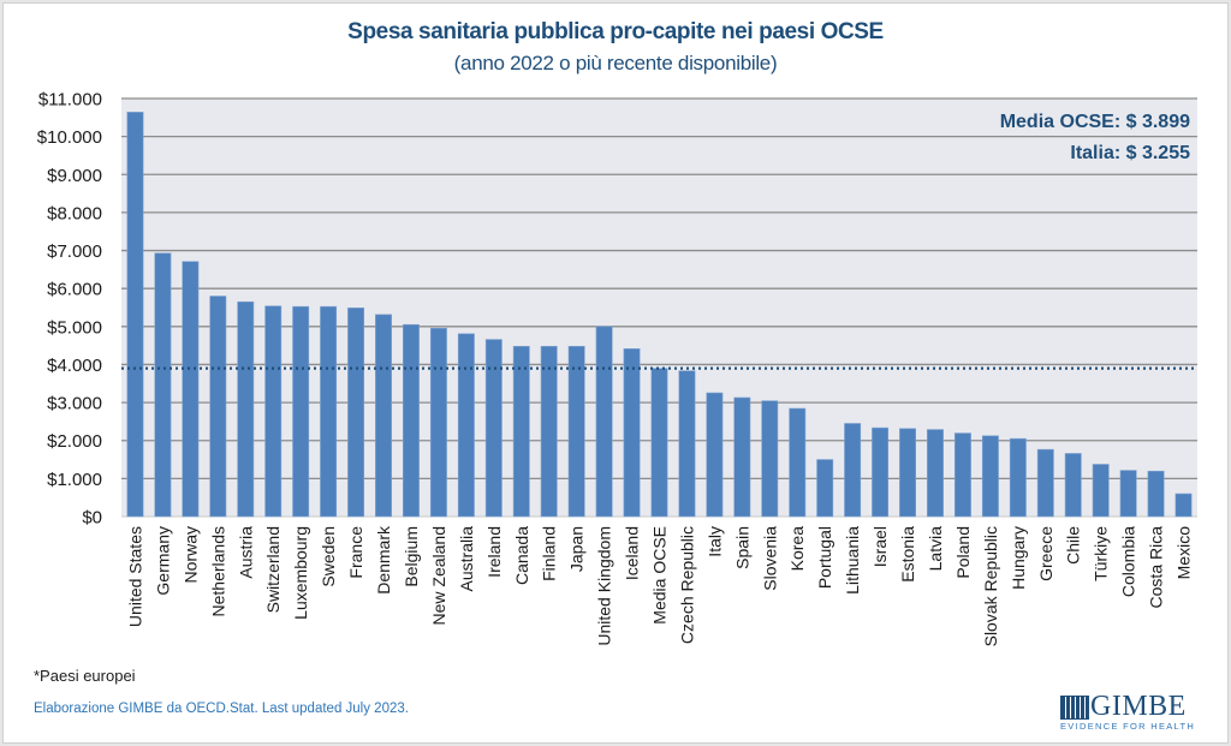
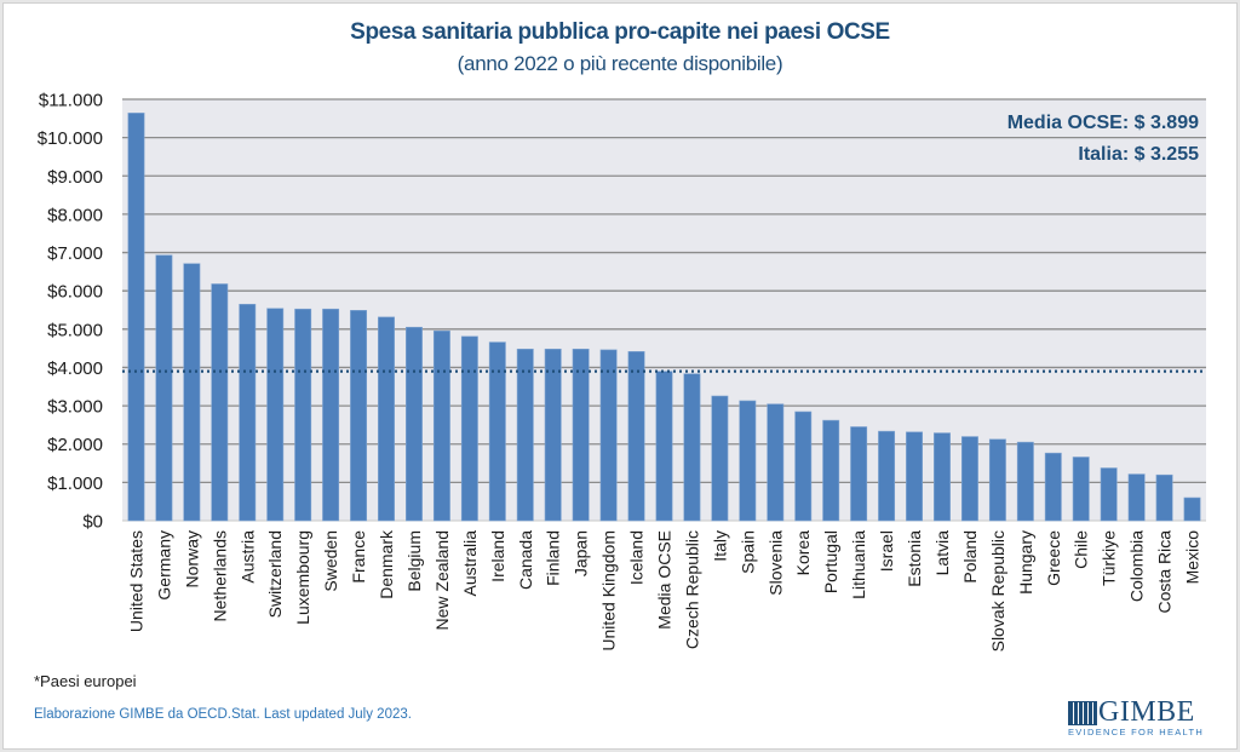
Netherlands: $5800 -> $6200
United Kingdom: $5000 -> $4500
Portugal: $1500 -> $2600
